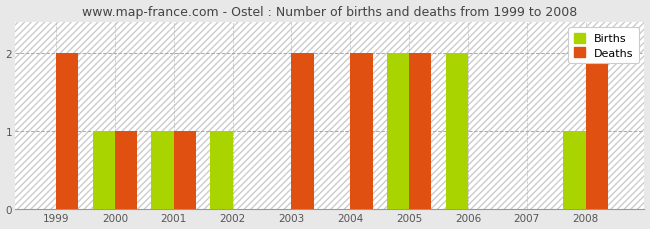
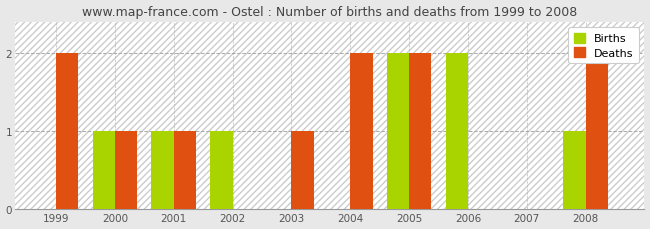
Deaths/2003: 2 -> 1
